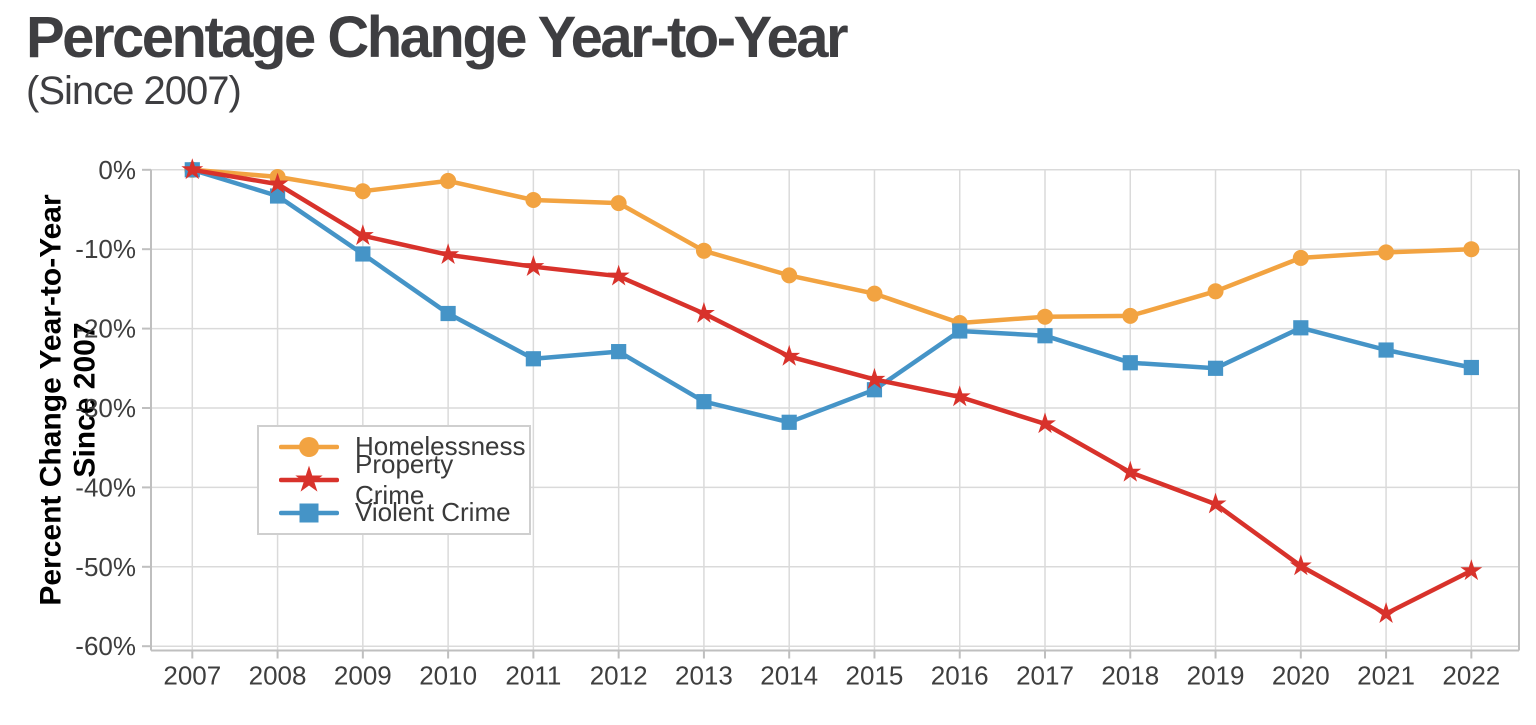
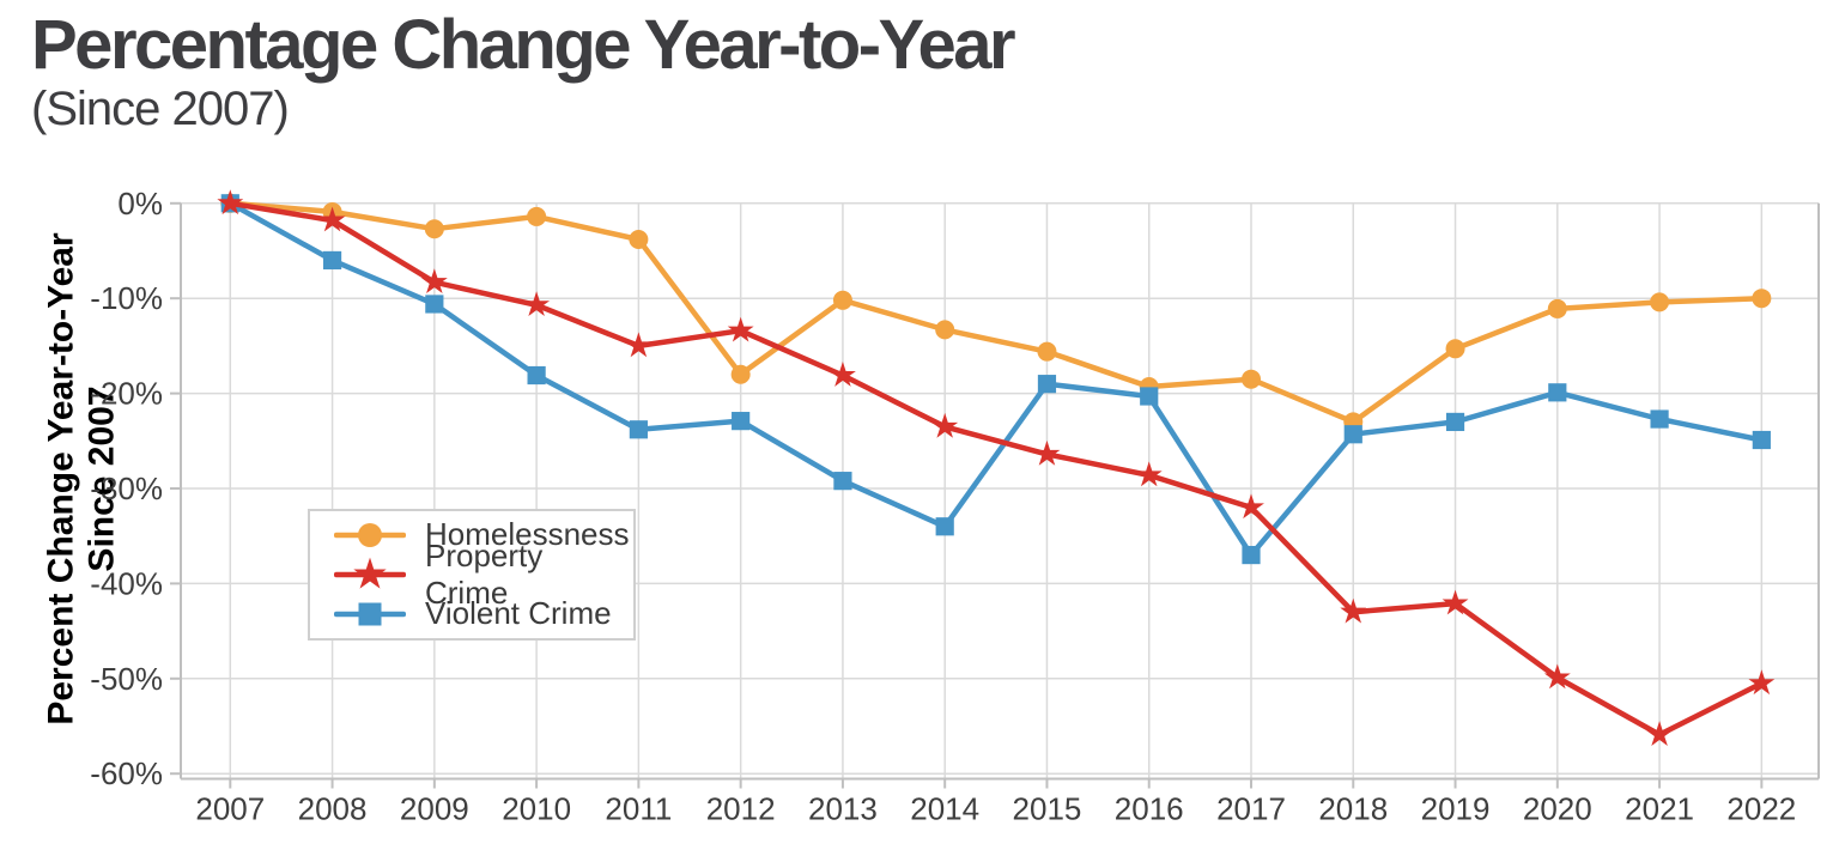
Violent Crime/2008: -3% -> -6%
Property Crime/2011: -12% -> -15%
Homelessness/2012: -4% -> -18%
Violent Crime/2014: -32% -> -34%
Violent Crime/2015: -28% -> -19%
Violent Crime/2017: -21% -> -37%
Homelessness/2018: -18% -> -23%
Property Crime/2018: -38% -> -43%
Violent Crime/2019: -25% -> -23%
